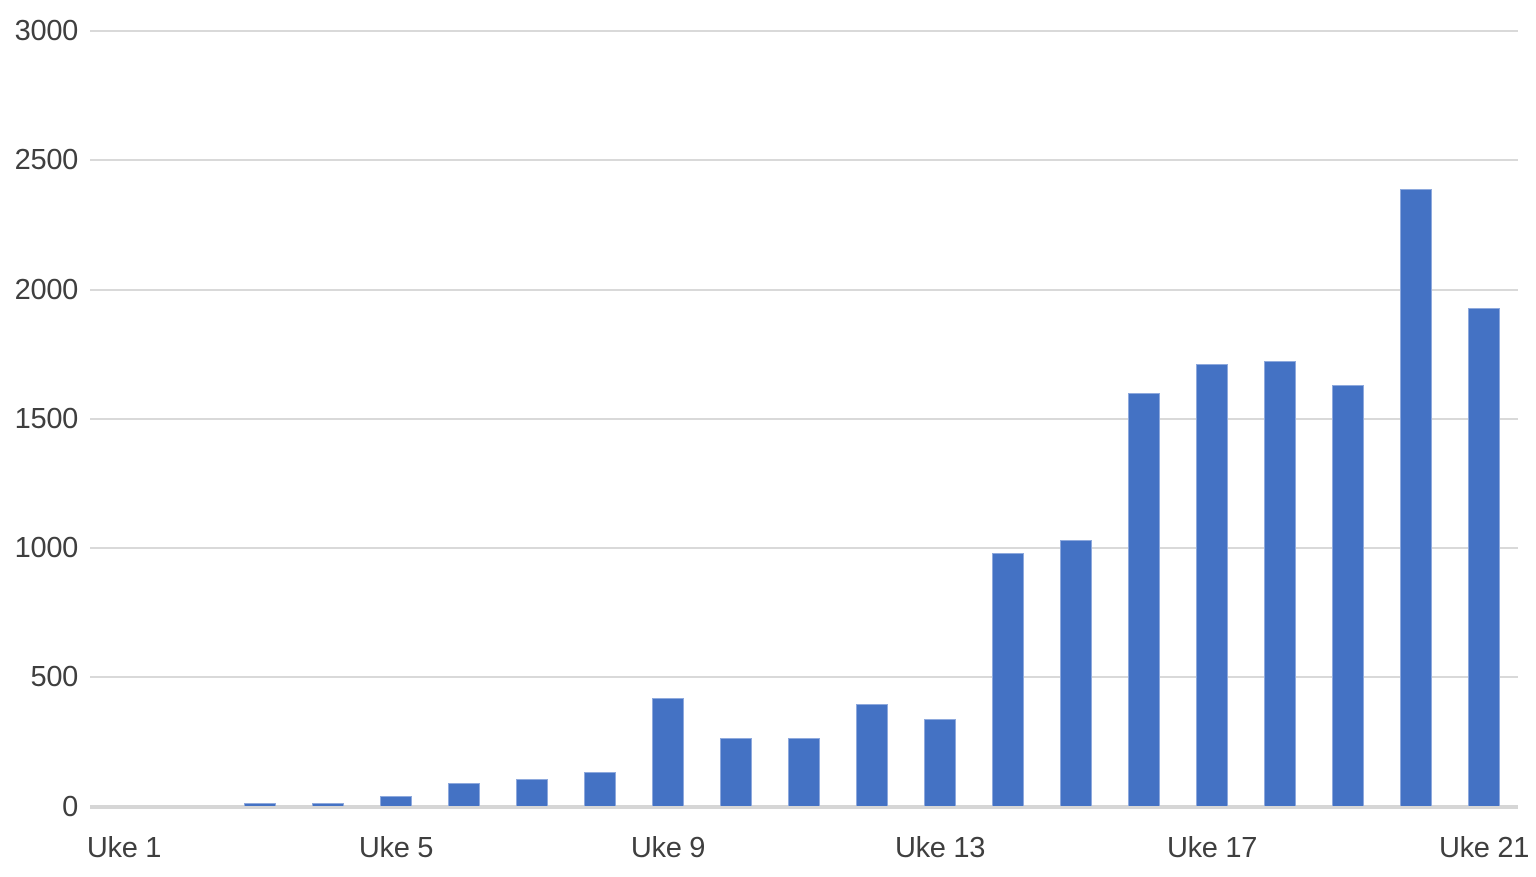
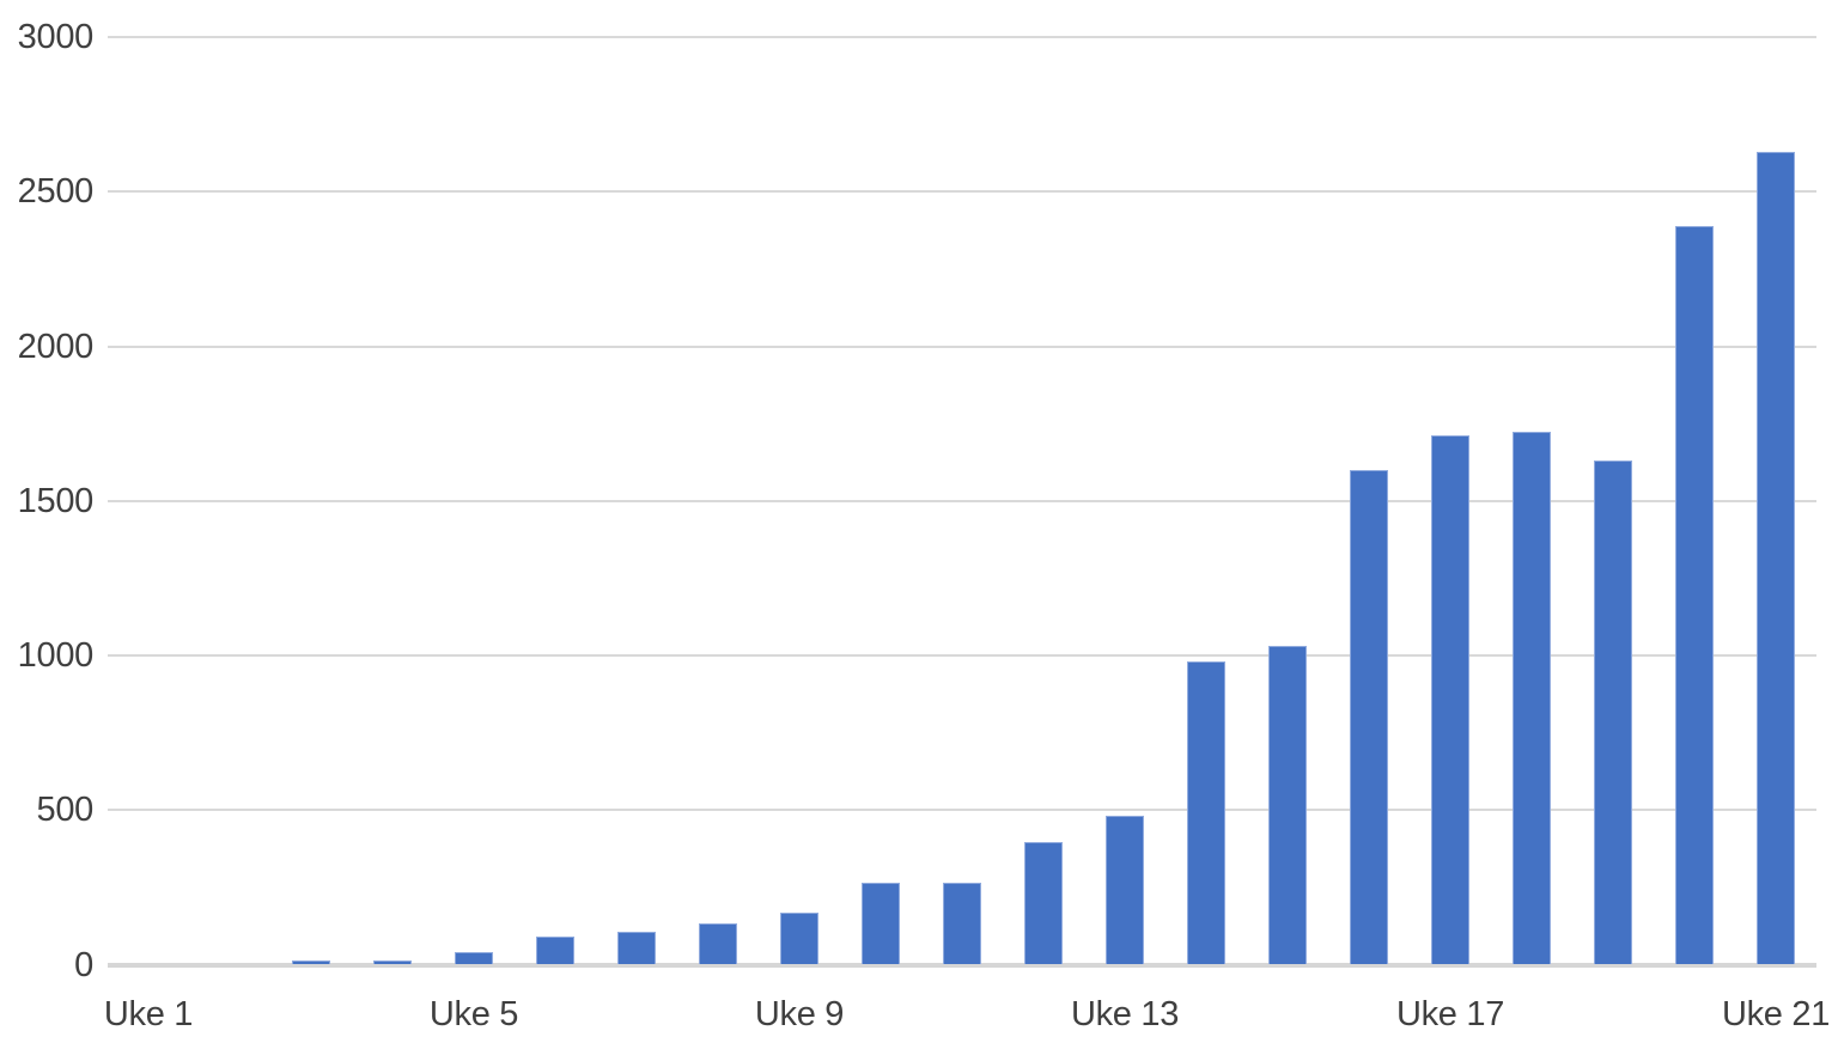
Uke 9: 420 -> 170
Uke 13: 340 -> 480
Uke 21: 1930 -> 2630
